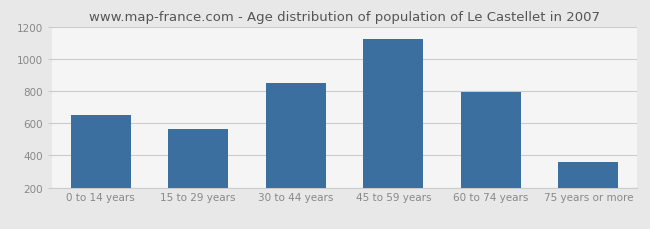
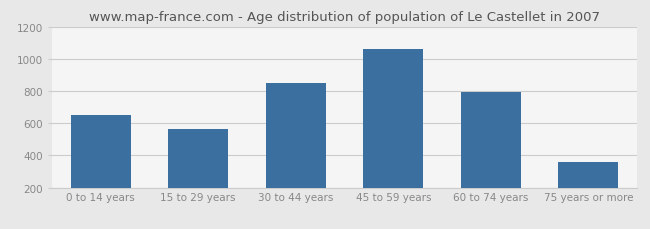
45 to 59 years: 1120 -> 1060
